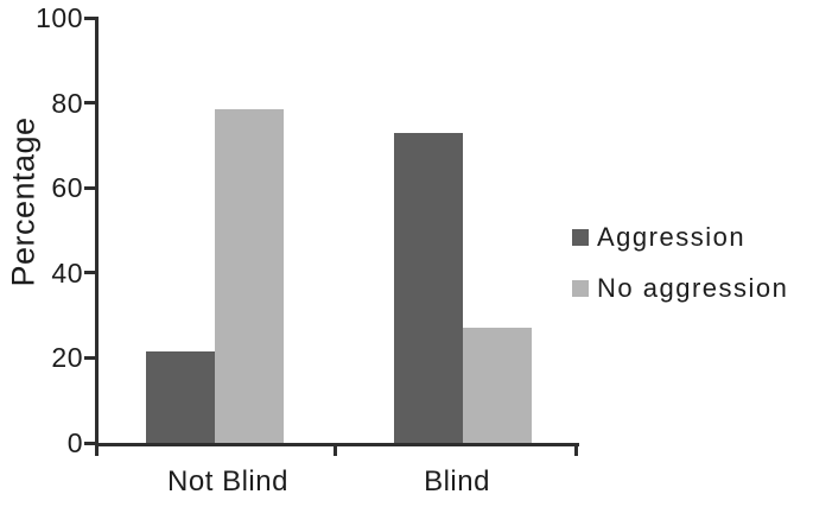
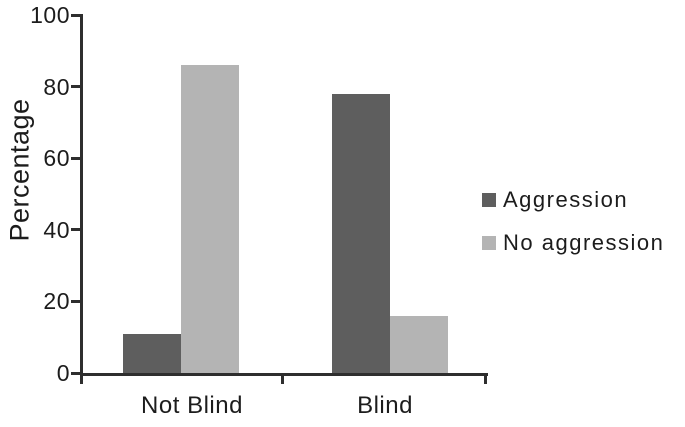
Aggression/Not Blind: 21 -> 11
No aggression/Not Blind: 79 -> 86
Aggression/Blind: 73 -> 78
No aggression/Blind: 27 -> 16
